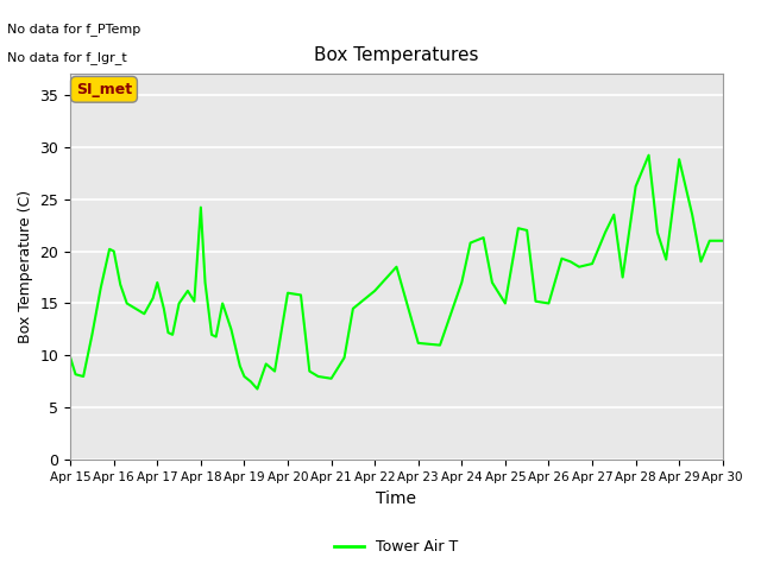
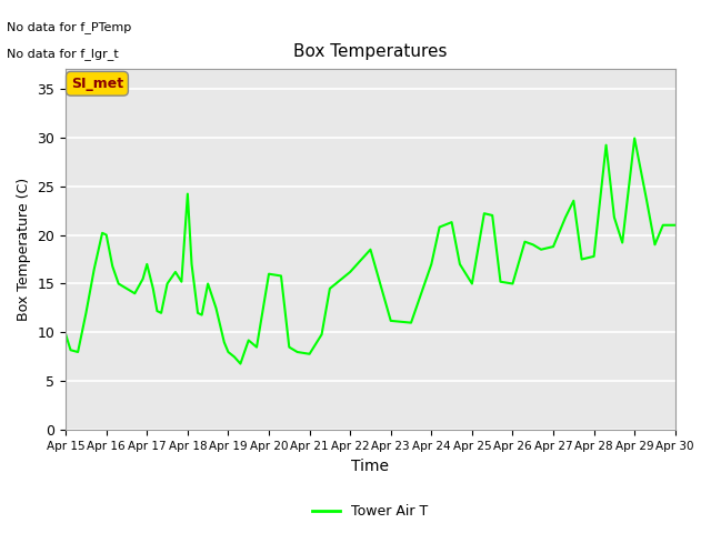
Apr 28: 26.2 -> 17.8
Apr 29: 28.8 -> 29.9
